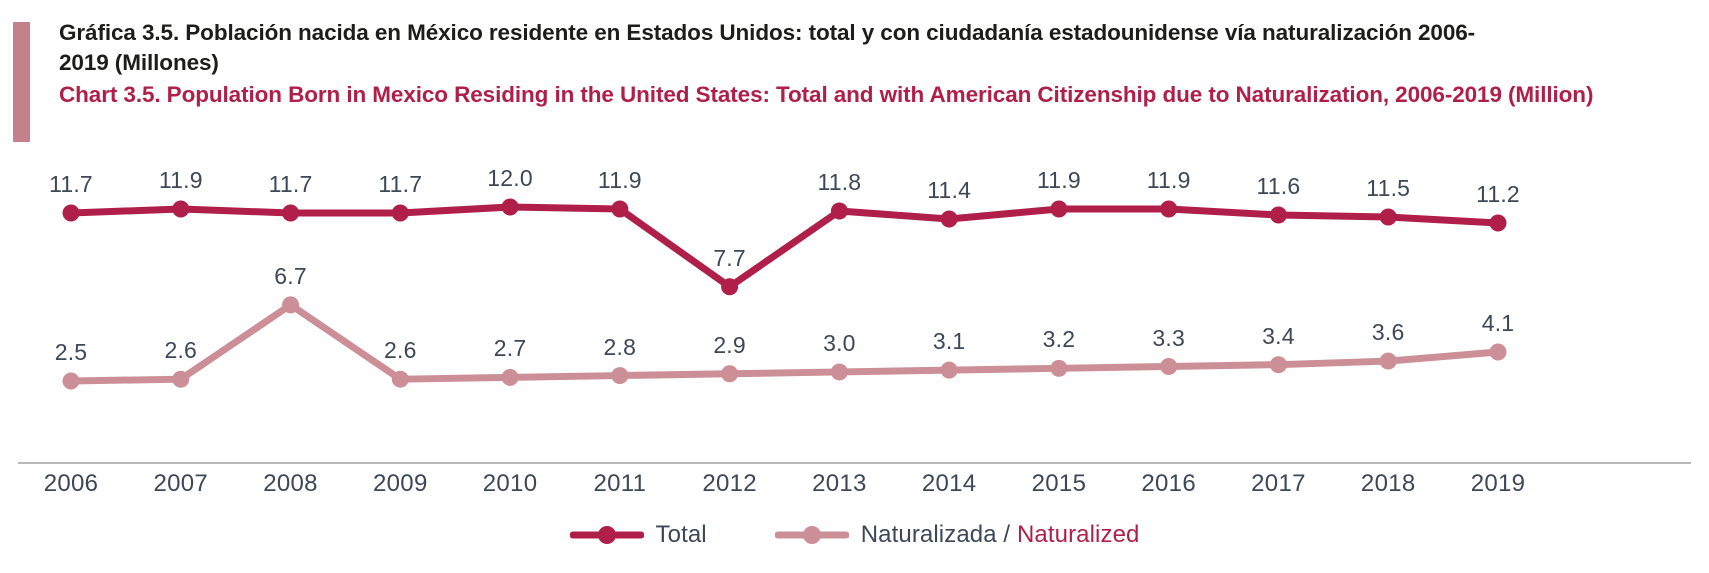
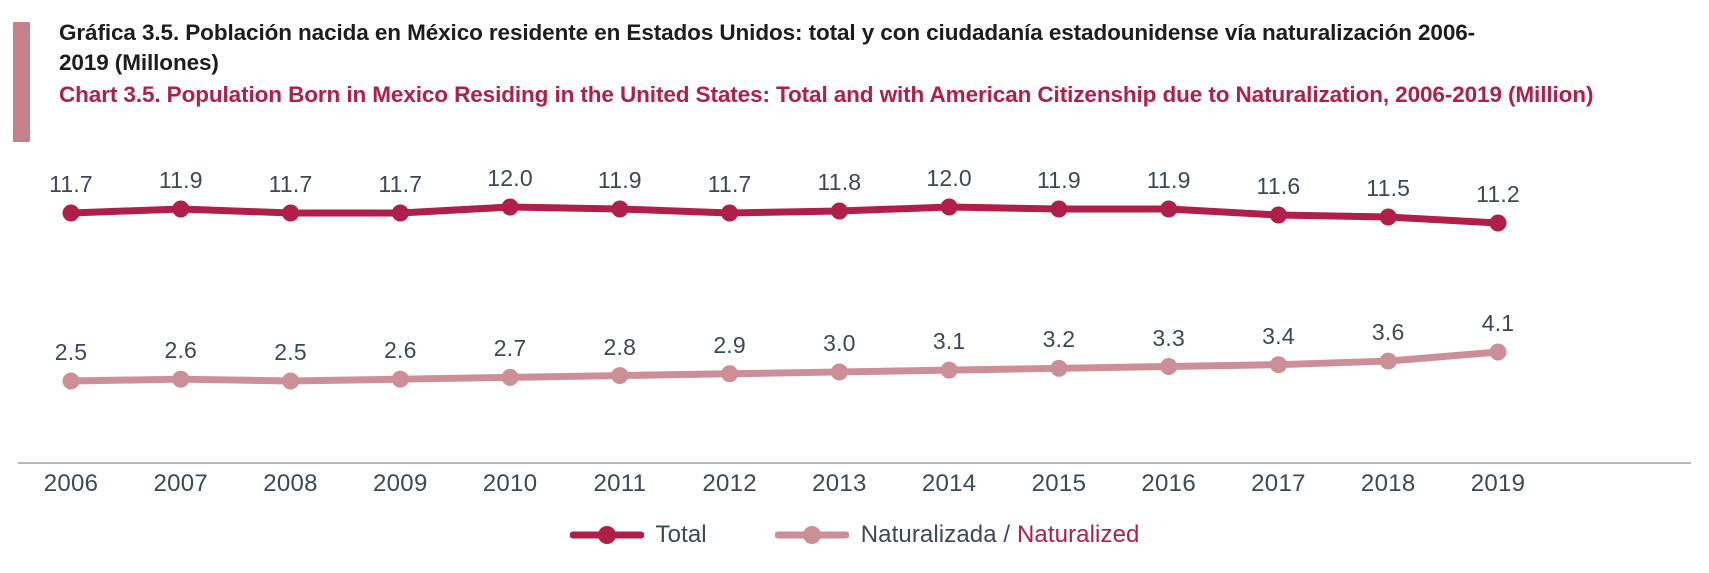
Naturalizada / Naturalized/2008: 6.7 -> 2.5
Total/2012: 7.7 -> 11.7
Total/2014: 11.4 -> 12.0
